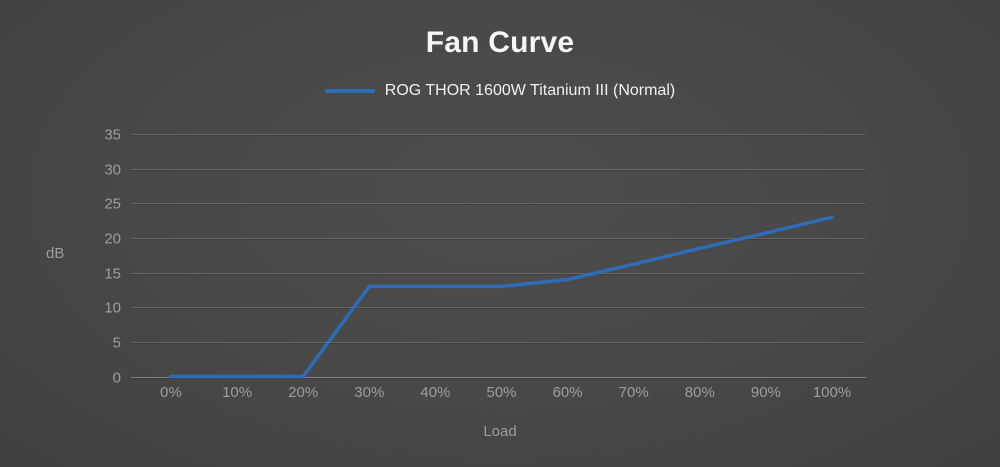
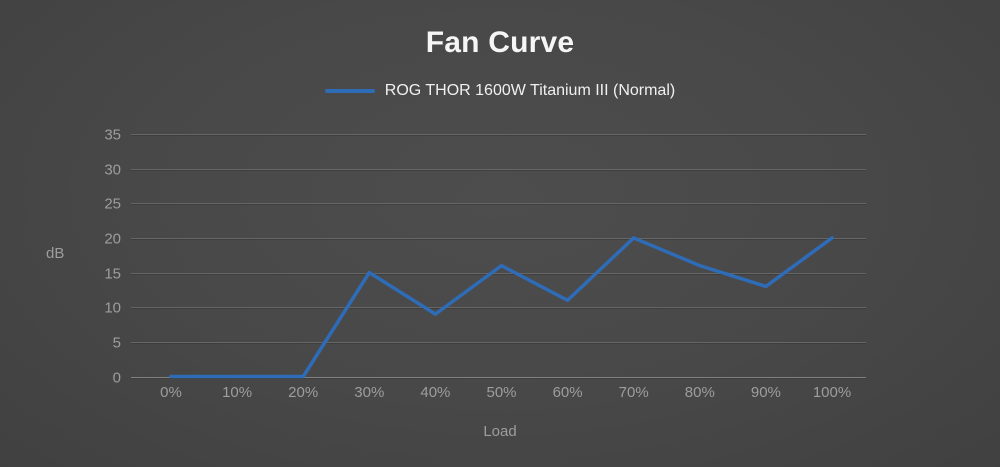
30%: 13 -> 15
40%: 13 -> 9
50%: 13 -> 16
60%: 14 -> 11
70%: 16 -> 20
80%: 18 -> 16
90%: 21 -> 13
100%: 23 -> 20
